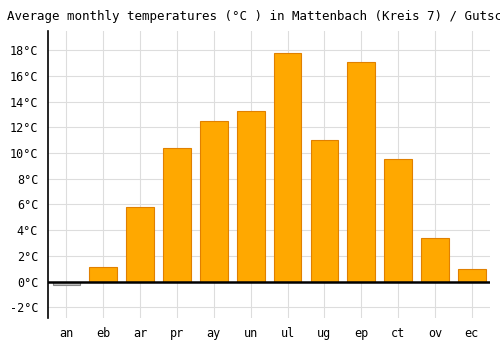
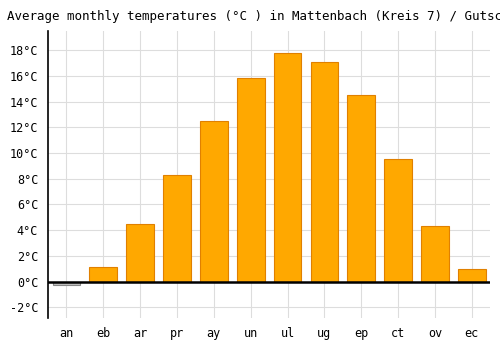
ar: 5.8°C -> 4.5°C
pr: 10.4°C -> 8.3°C
un: 13.3°C -> 15.8°C
ug: 11.0°C -> 17.1°C
ep: 17.1°C -> 14.5°C
ov: 3.4°C -> 4.3°C
